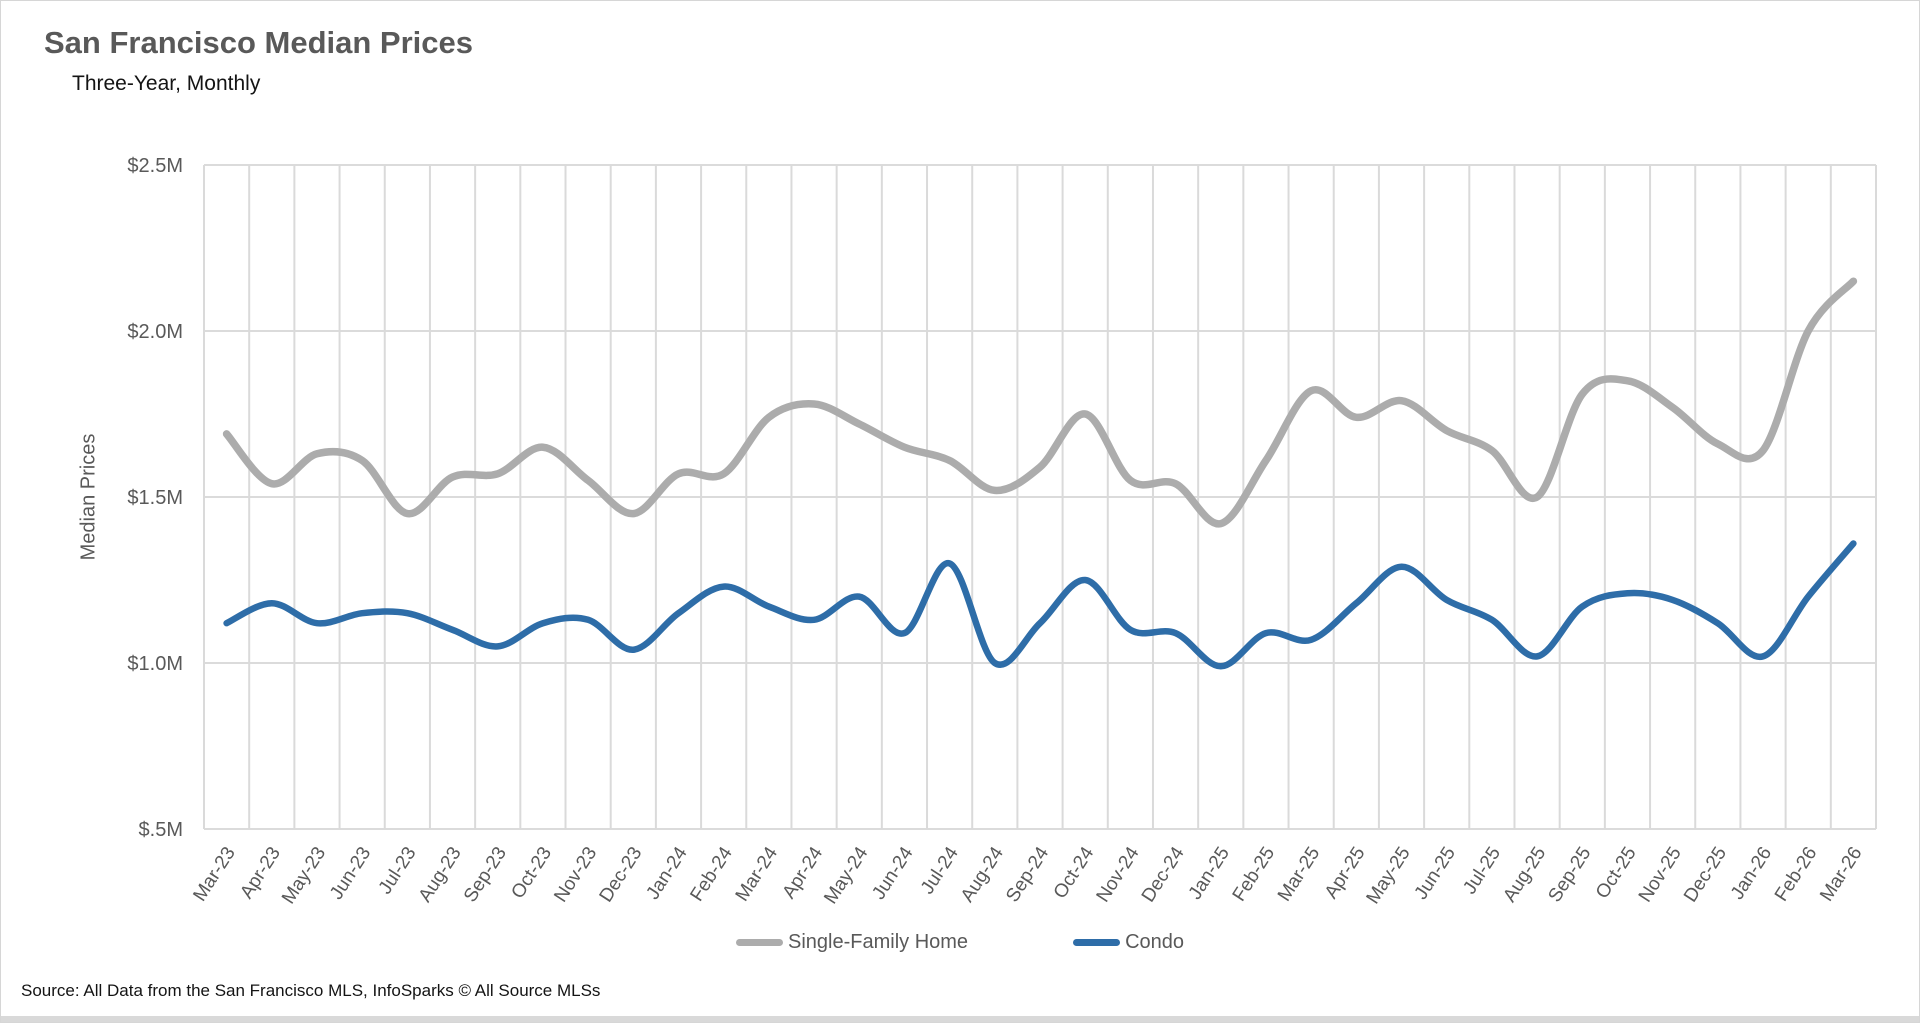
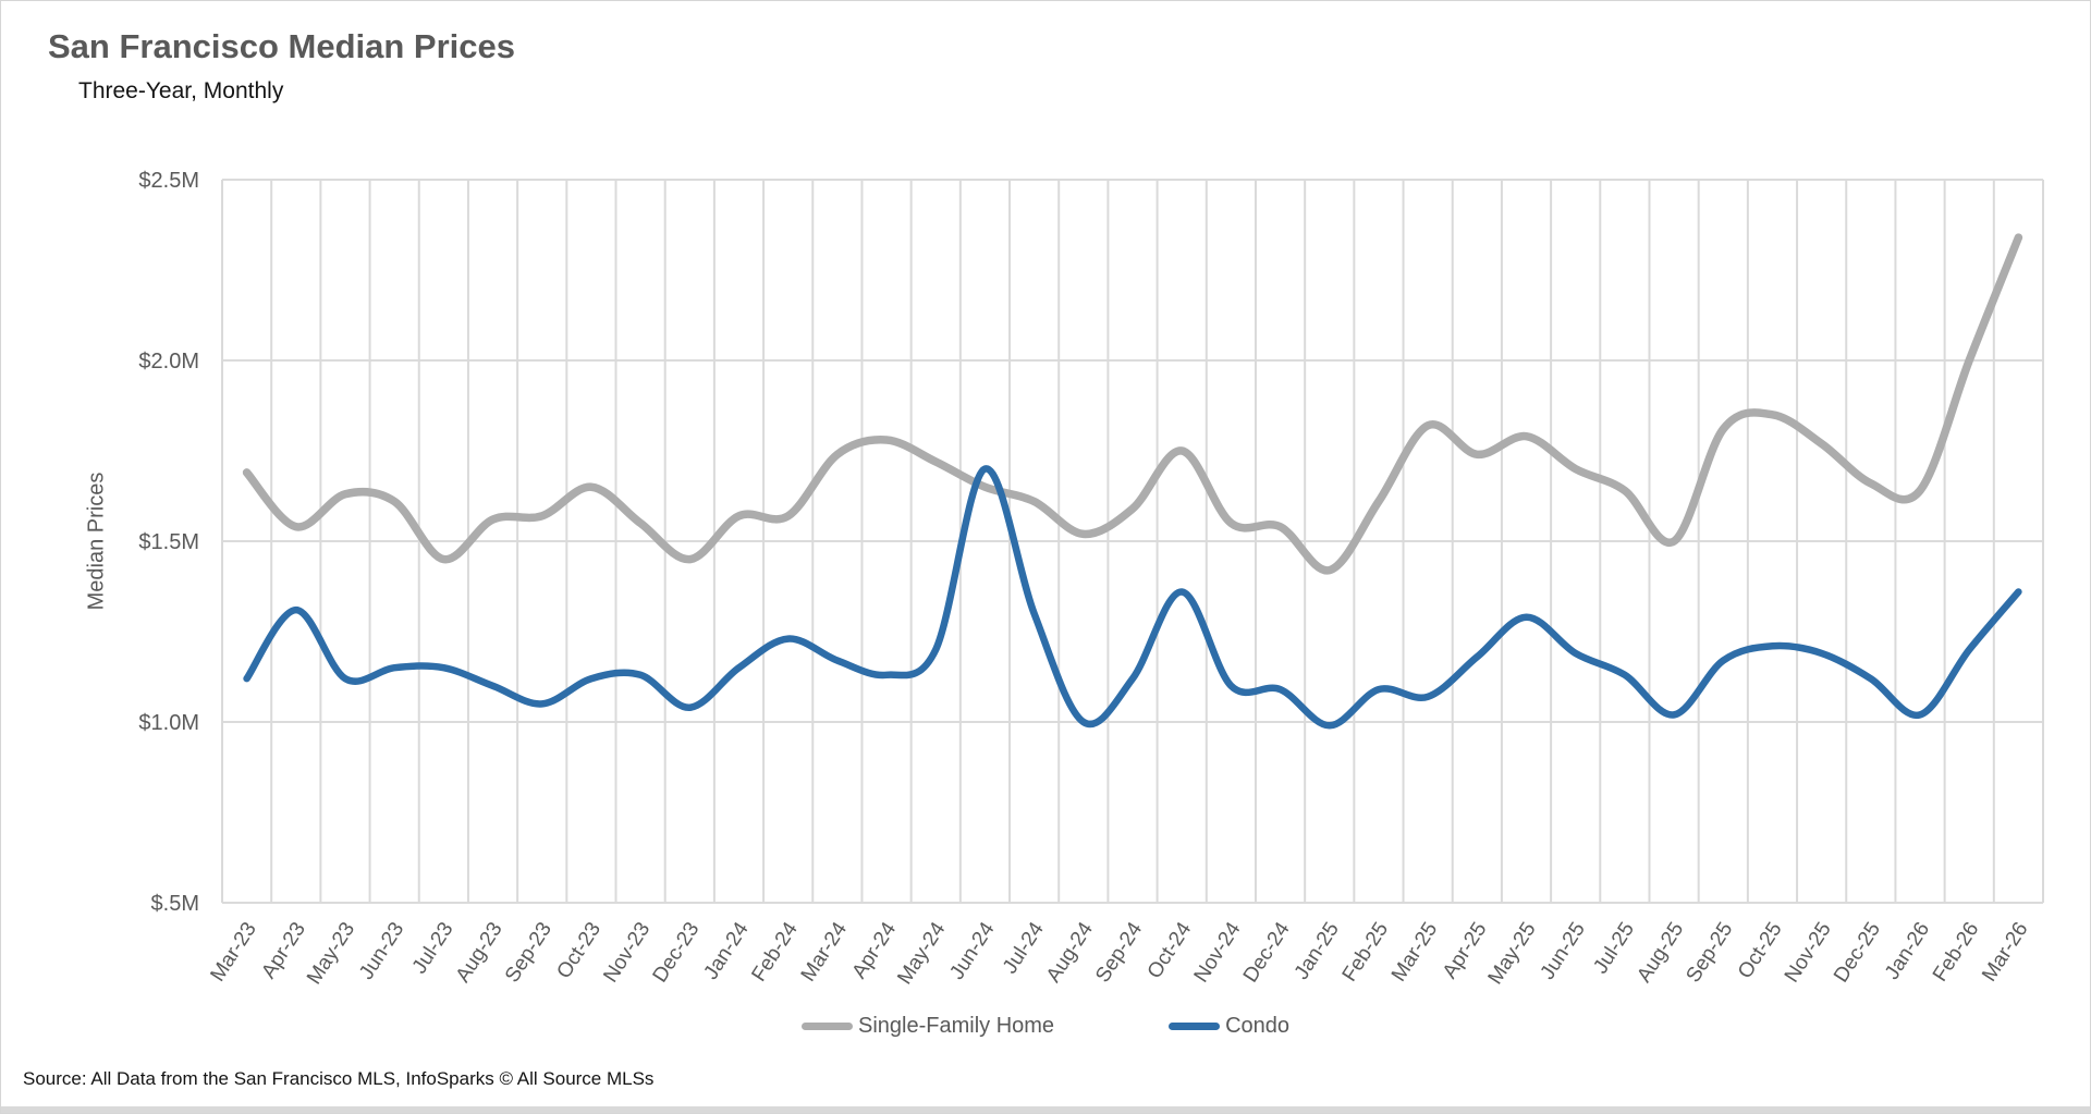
Condo/Apr-23: $1.18M -> $1.31M
Condo/Jun-24: $1.09M -> $1.70M
Condo/Oct-24: $1.25M -> $1.36M
Single-Family Home/Mar-26: $2.15M -> $2.34M
